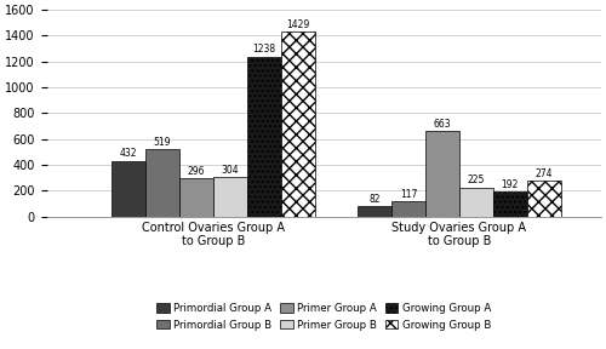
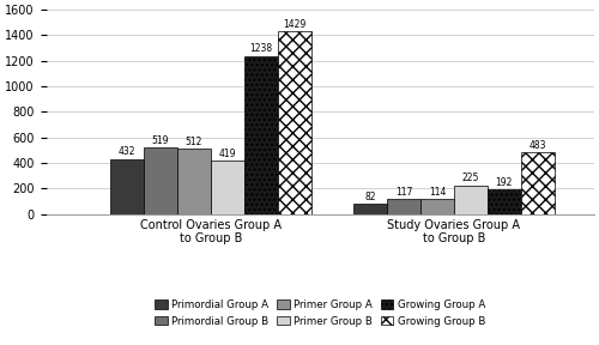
Primer Group A/Control Ovaries Group A to Group B: 296 -> 512
Primer Group B/Control Ovaries Group A to Group B: 304 -> 419
Primer Group A/Study Ovaries Group A to Group B: 663 -> 114
Growing Group B/Study Ovaries Group A to Group B: 274 -> 483
